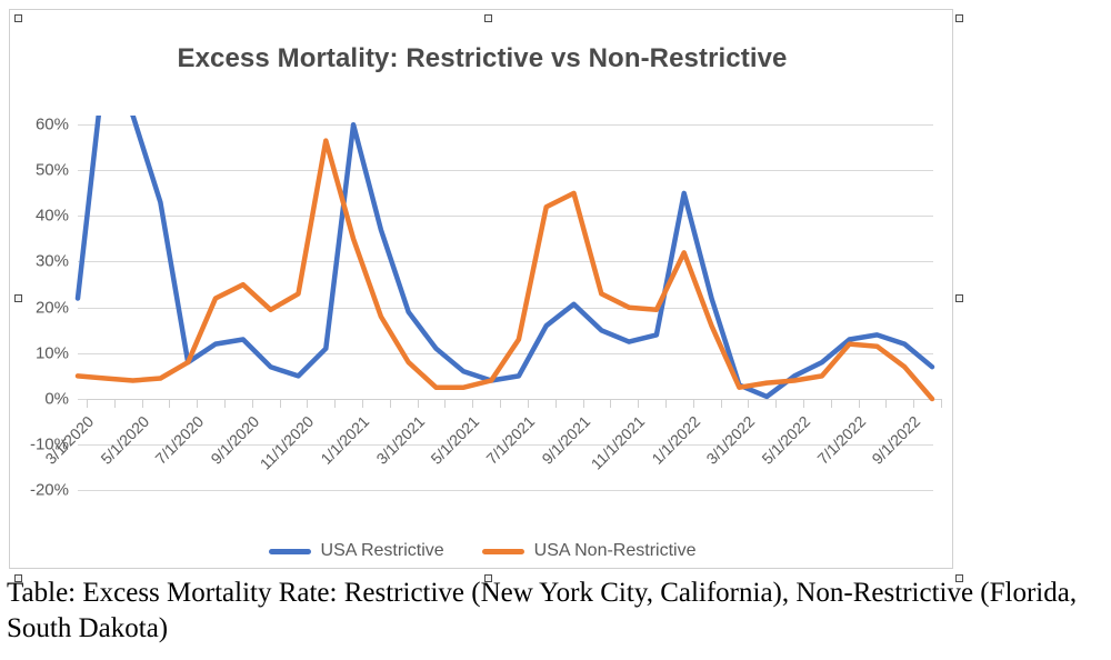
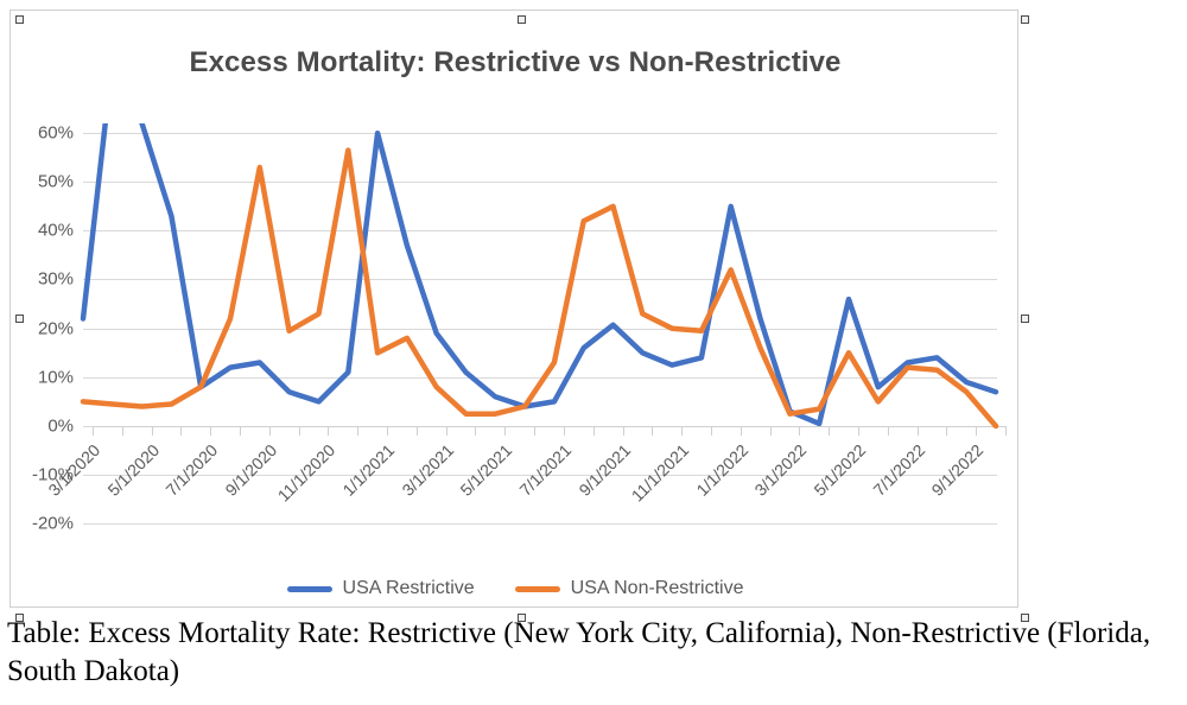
USA Non-Restrictive/9/1/2020: 23% -> 51%
USA Non-Restrictive/1/1/2021: 33% -> 13%
USA Restrictive/5/1/2022: 3% -> 24%
USA Non-Restrictive/5/1/2022: 2% -> 13%
USA Restrictive/9/1/2022: 10% -> 7%
